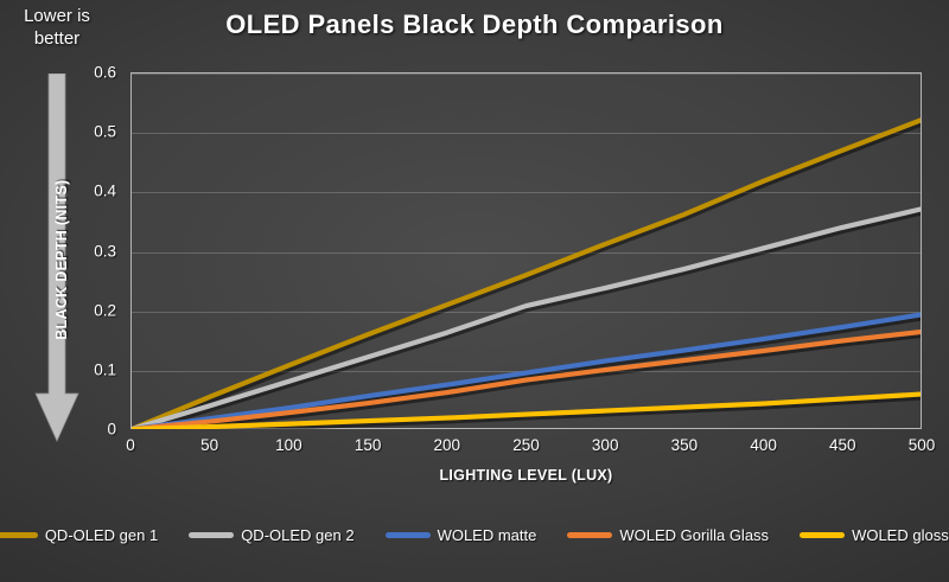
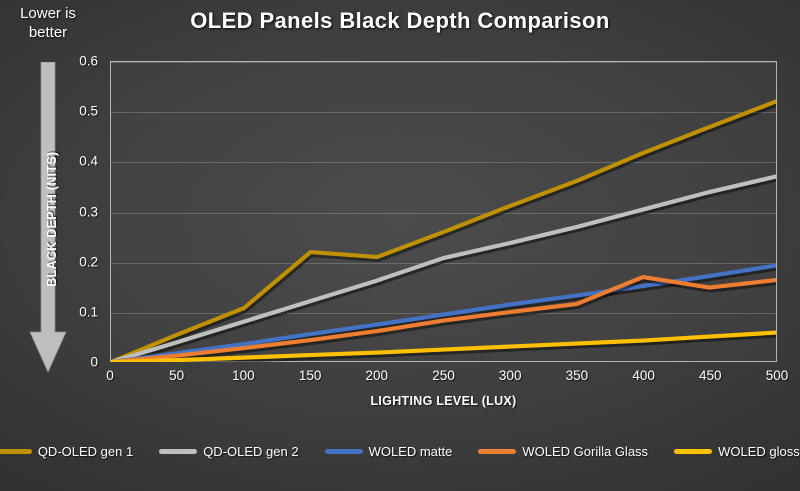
QD-OLED gen 1/150: 0.16 -> 0.22
WOLED Gorilla Glass/400: 0.13 -> 0.17
